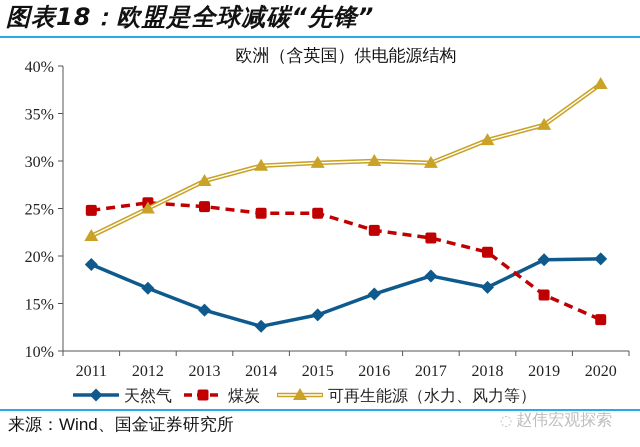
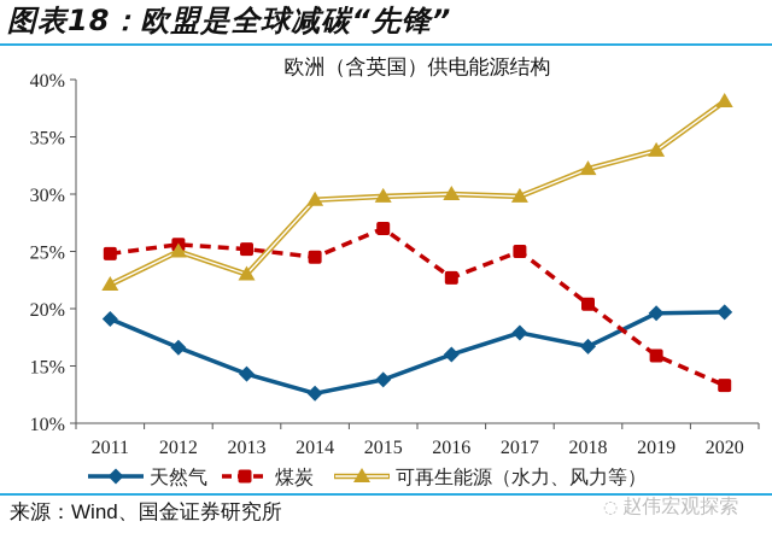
可再生能源（水力、风力等）/2013: 28% -> 23%
煤炭/2015: 24% -> 27%
煤炭/2017: 22% -> 25%
